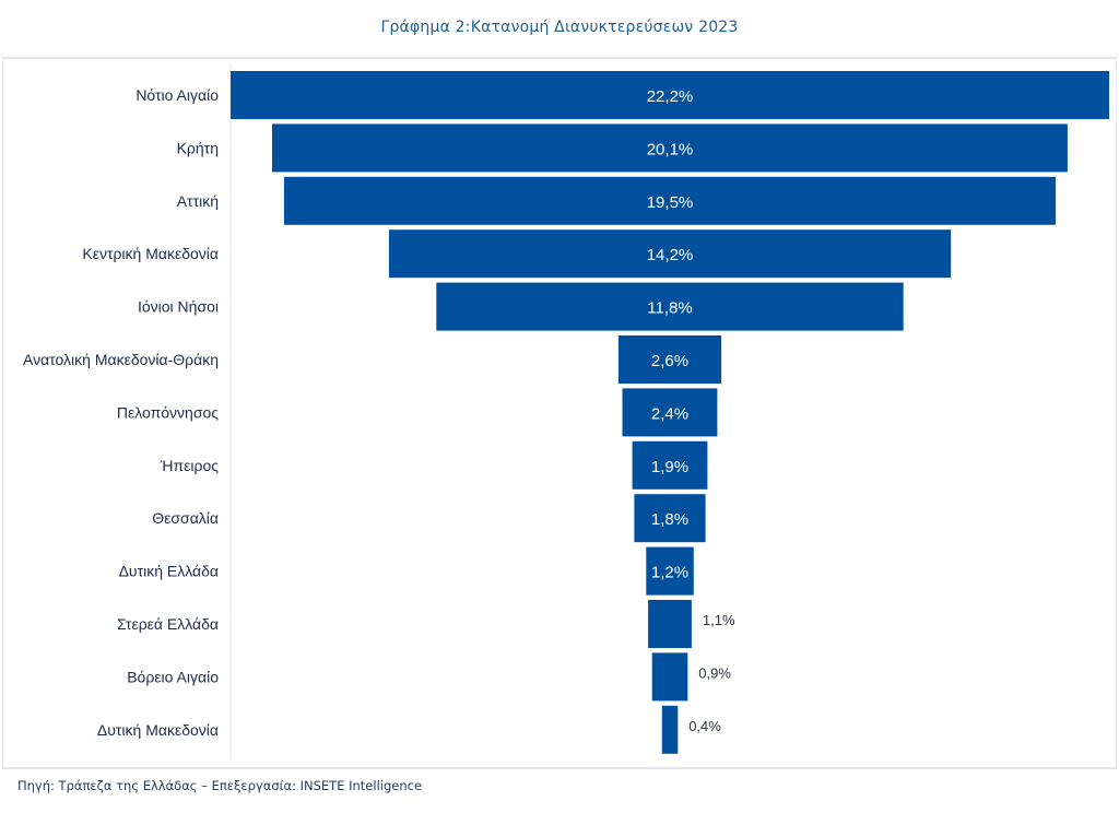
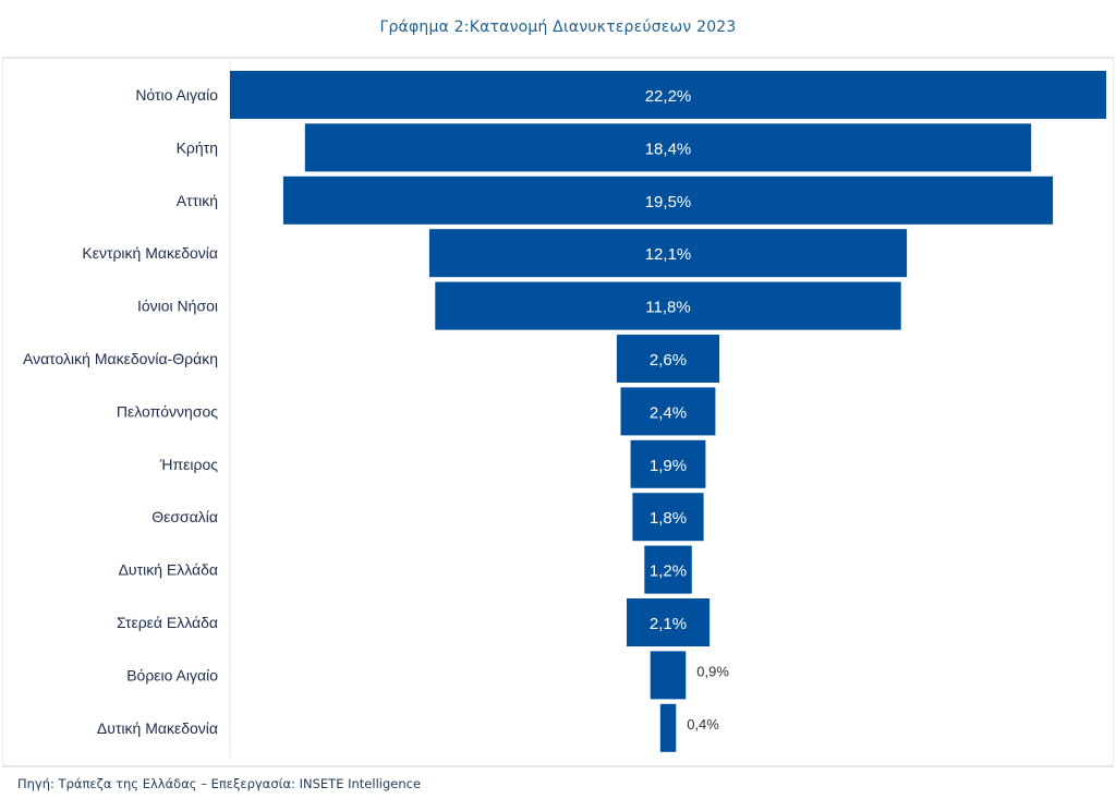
Κρήτη: 20,1% -> 18,4%
Κεντρική Μακεδονία: 14,2% -> 12,1%
Στερεά Ελλάδα: 1,1% -> 2,1%
